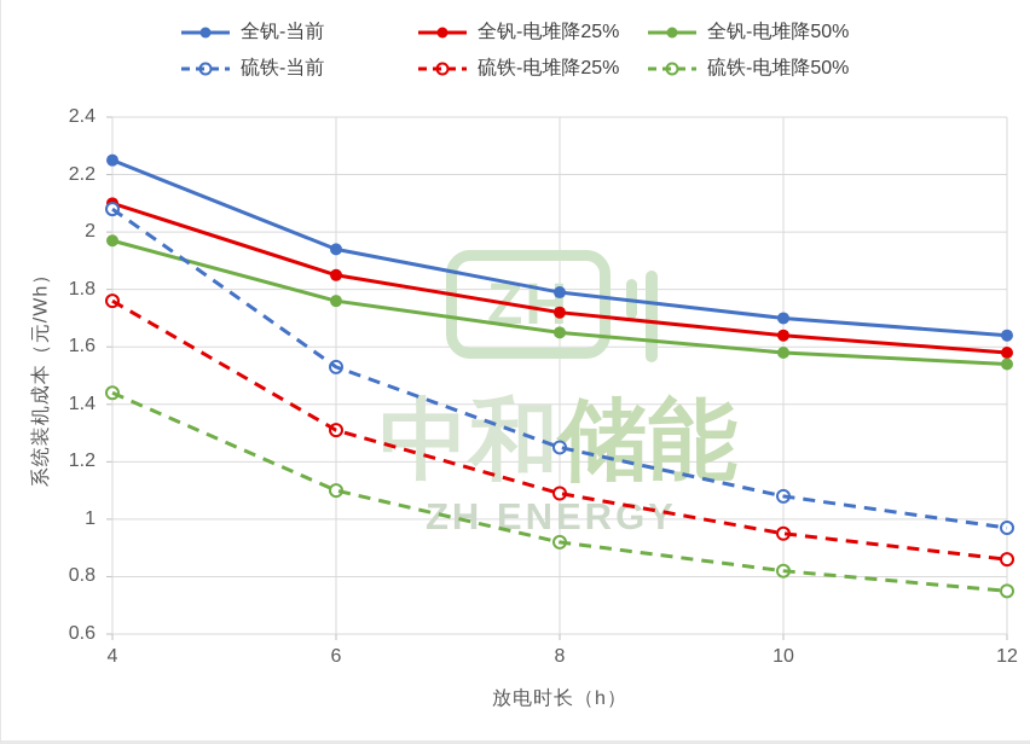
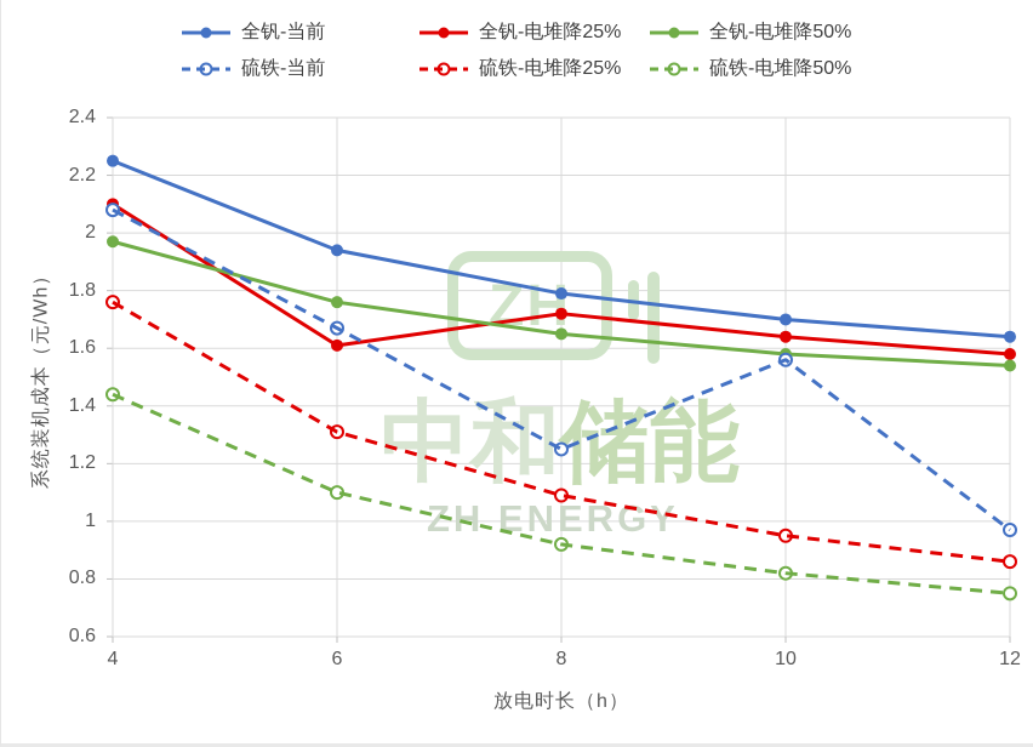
全钒-电堆降25%/6: 1.85 -> 1.61
硫铁-当前/6: 1.53 -> 1.67
硫铁-当前/10: 1.08 -> 1.56
